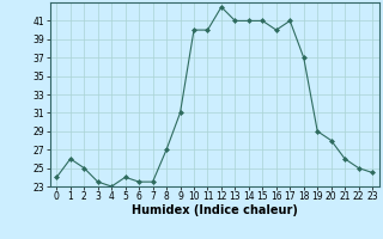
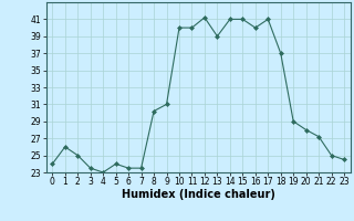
8: 27.0 -> 30.2
12: 42.5 -> 41.2
13: 41.0 -> 39.0
21: 26.0 -> 27.2
